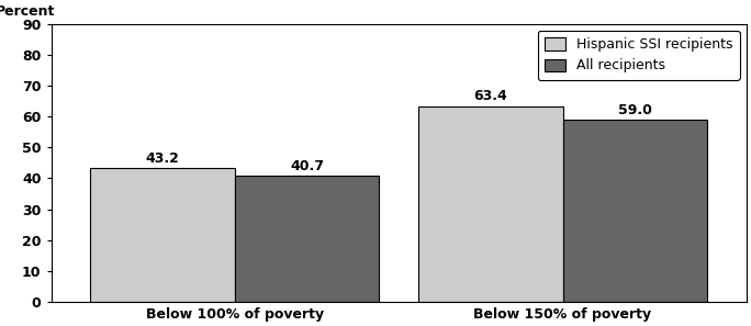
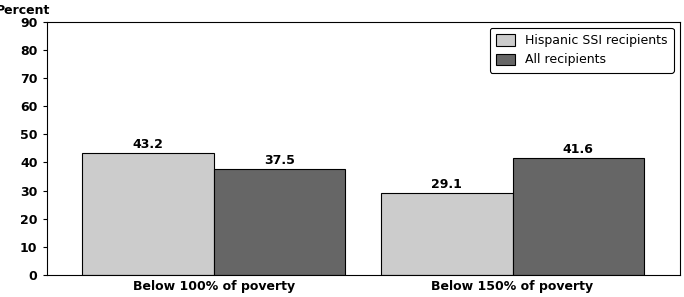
All recipients/Below 100% of poverty: 40.7 -> 37.5
Hispanic SSI recipients/Below 150% of poverty: 63.4 -> 29.1
All recipients/Below 150% of poverty: 59.0 -> 41.6
